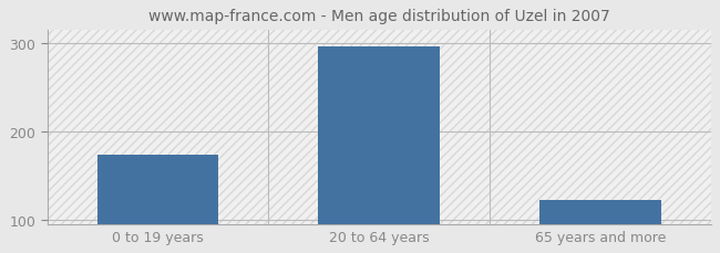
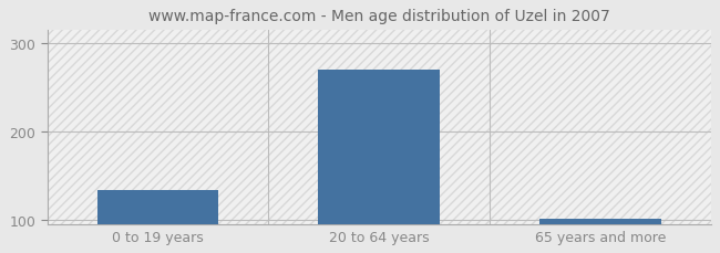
0 to 19 years: 174 -> 133
20 to 64 years: 296 -> 270
65 years and more: 122 -> 101
